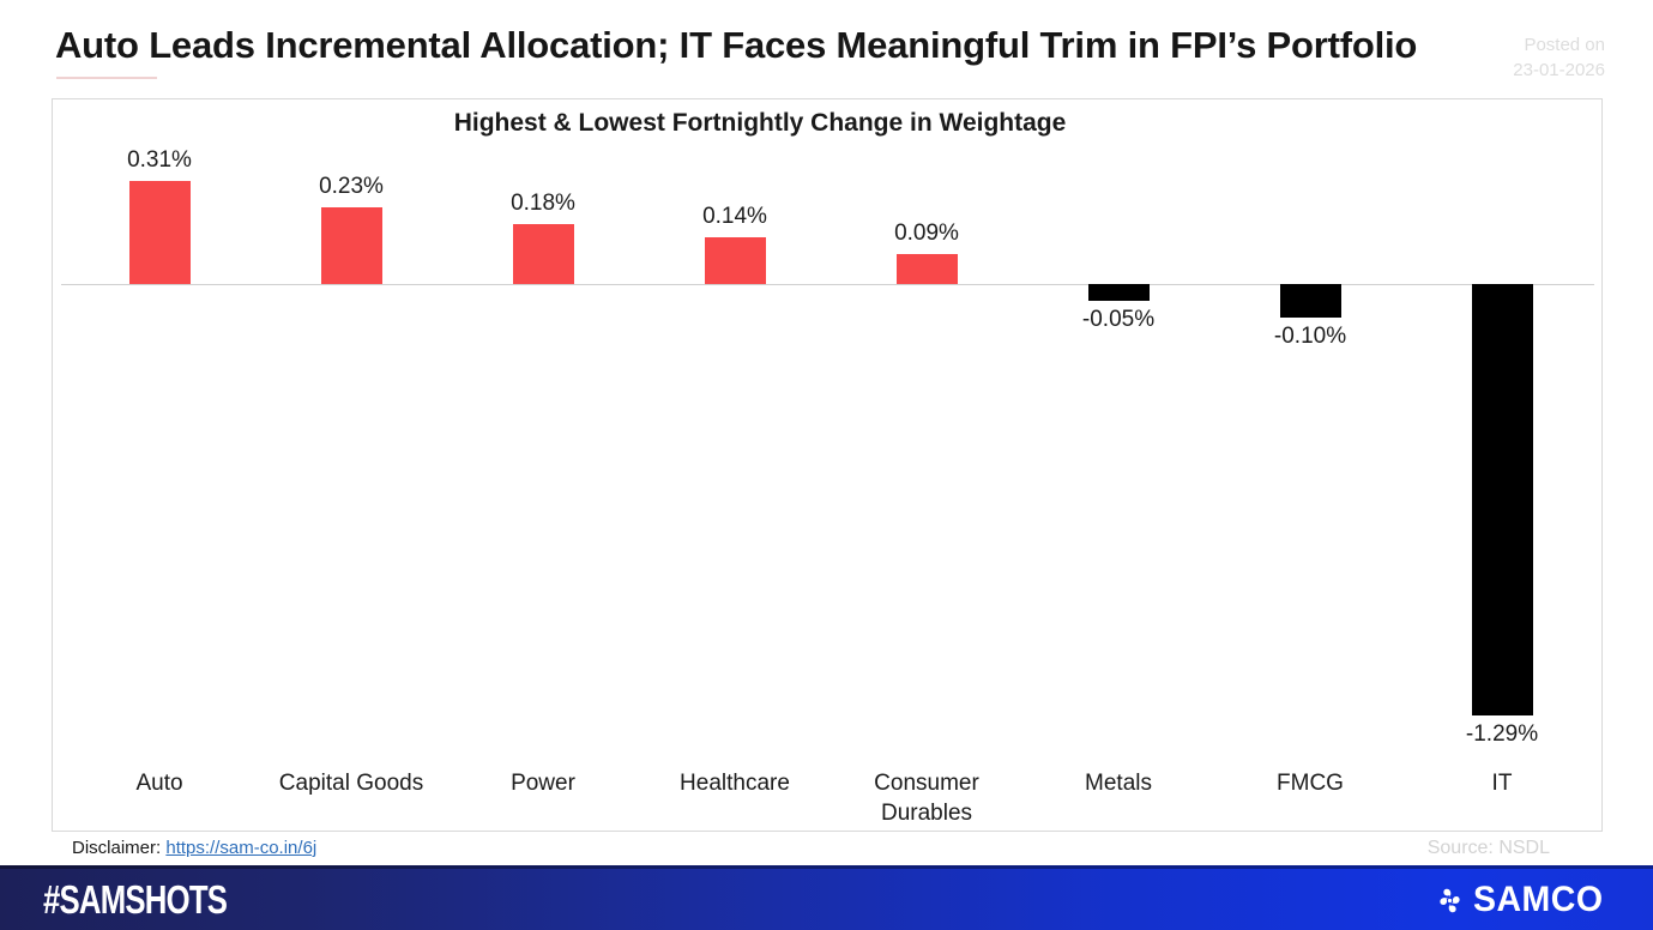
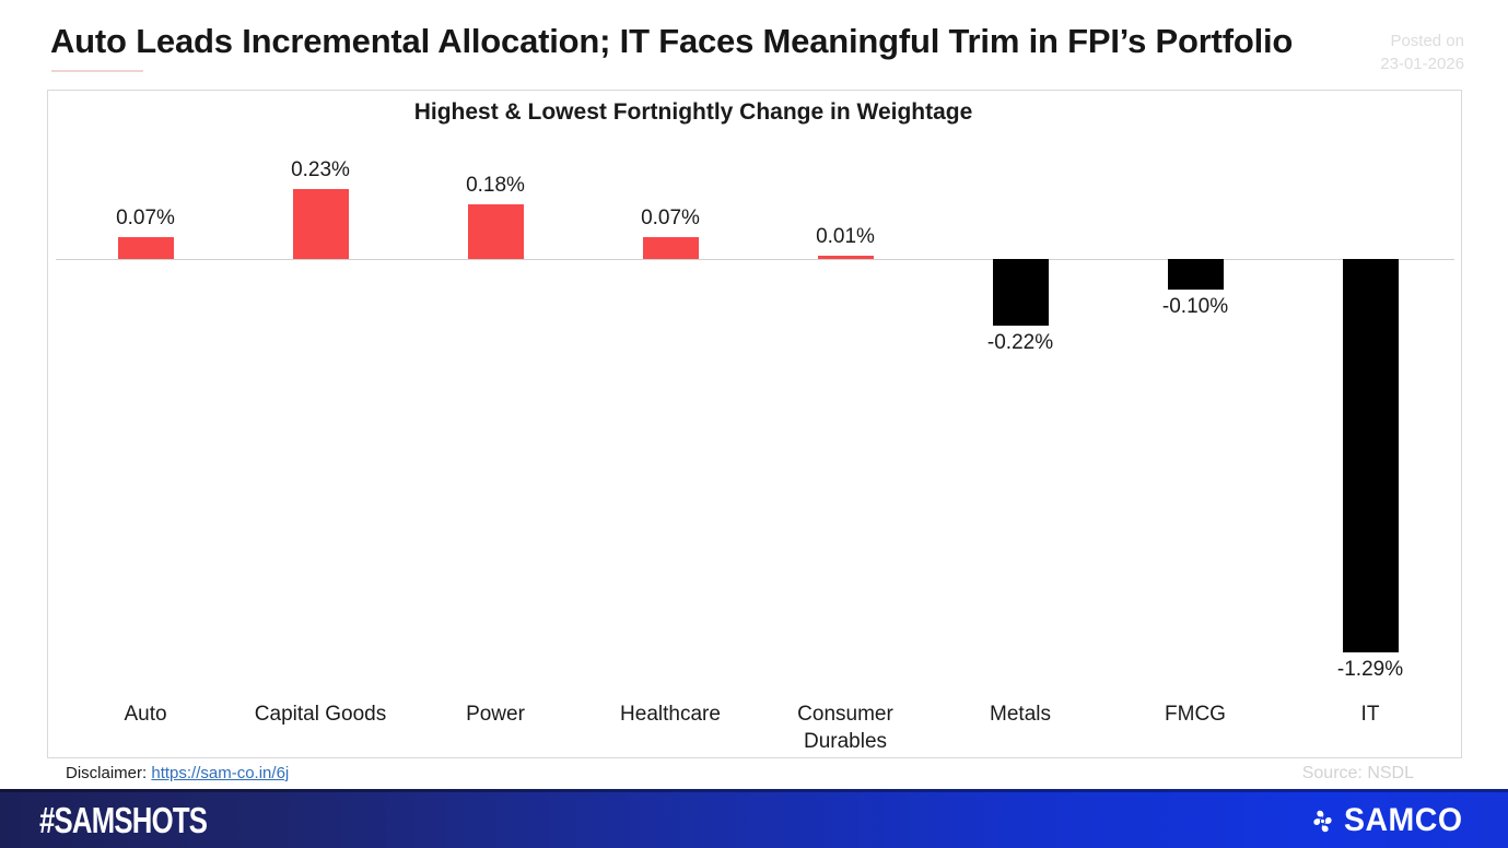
Auto: 0.31% -> 0.07%
Healthcare: 0.14% -> 0.07%
Consumer Durables: 0.09% -> 0.01%
Metals: -0.05% -> -0.22%
